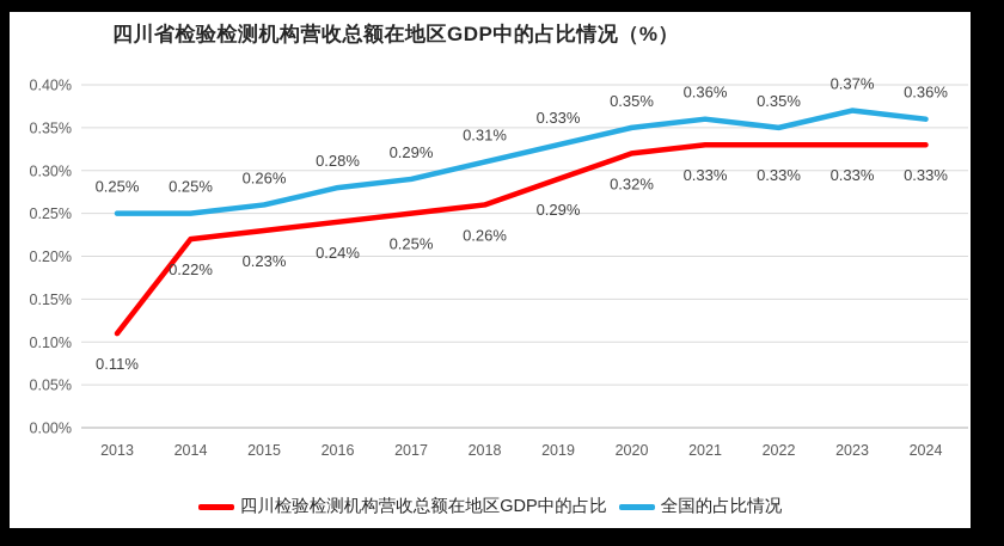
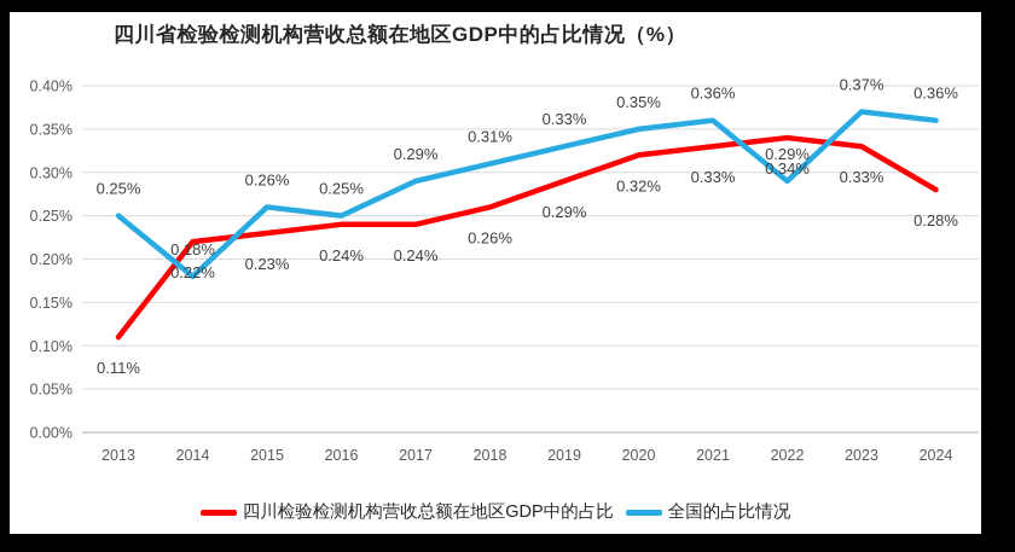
全国的占比情况/2014: 0.25% -> 0.18%
全国的占比情况/2016: 0.28% -> 0.25%
四川检验检测机构营收总额在地区GDP中的占比/2017: 0.25% -> 0.24%
四川检验检测机构营收总额在地区GDP中的占比/2022: 0.33% -> 0.34%
全国的占比情况/2022: 0.35% -> 0.29%
四川检验检测机构营收总额在地区GDP中的占比/2024: 0.33% -> 0.28%
